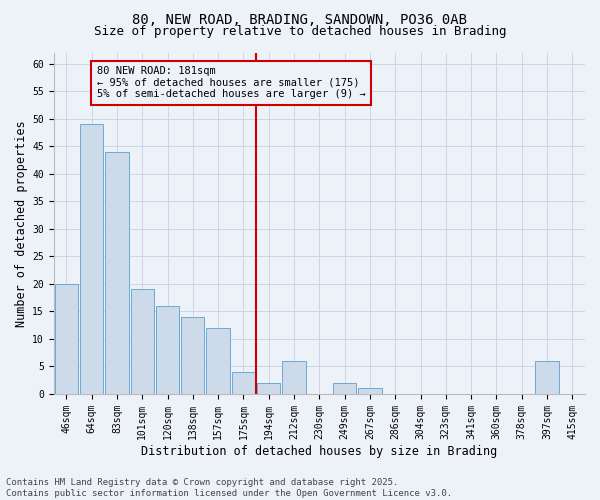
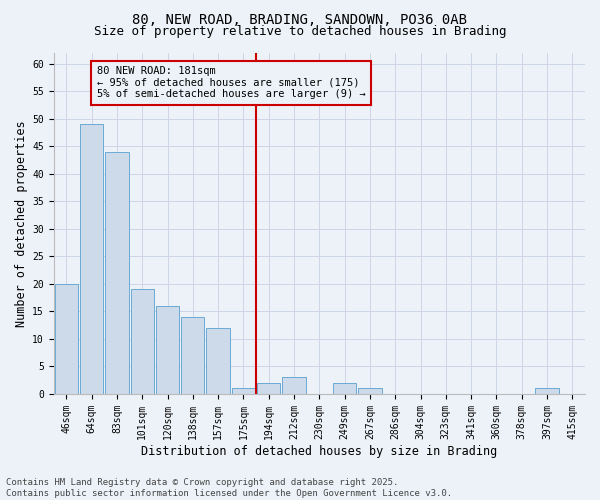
175sqm: 4 -> 1
212sqm: 6 -> 3
397sqm: 6 -> 1
